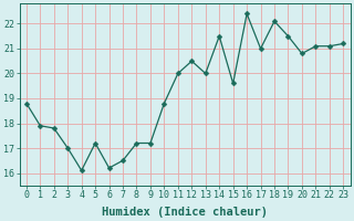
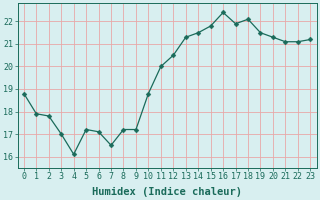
6: 16.2 -> 17.1
13: 20.0 -> 21.3
15: 19.6 -> 21.8
17: 21.0 -> 21.9
20: 20.8 -> 21.3
